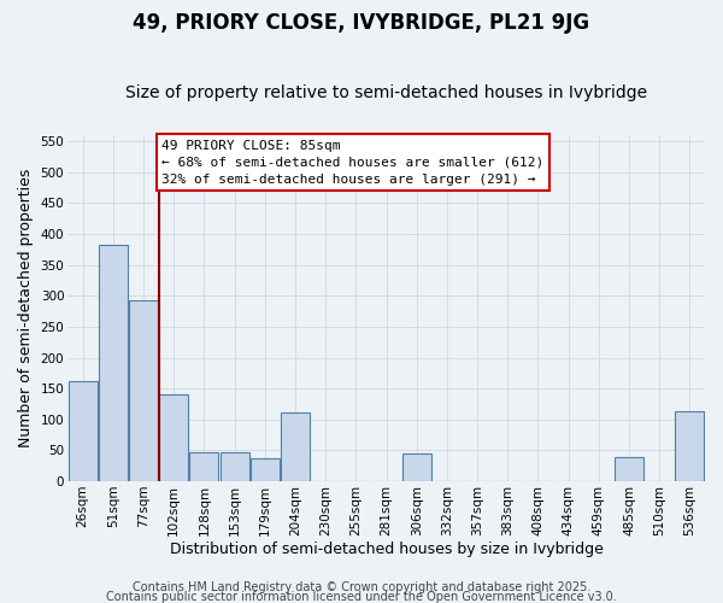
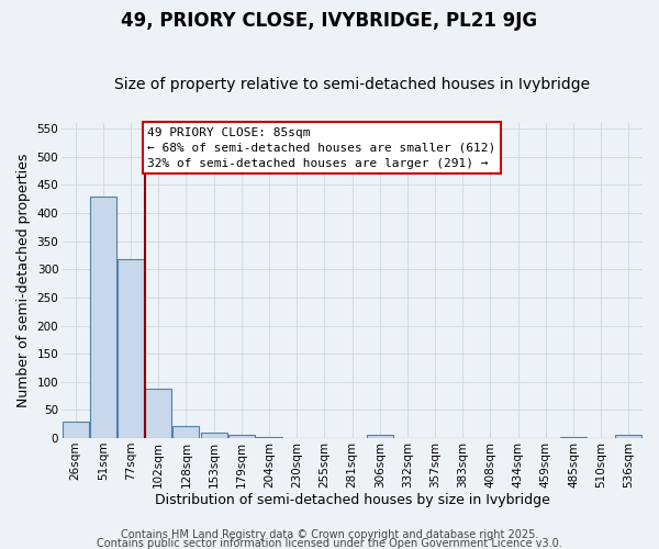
26sqm: 162 -> 30
51sqm: 382 -> 430
77sqm: 292 -> 318
102sqm: 140 -> 88
128sqm: 46 -> 22
153sqm: 46 -> 10
179sqm: 38 -> 5
204sqm: 112 -> 2
306sqm: 44 -> 5
485sqm: 40 -> 2
536sqm: 114 -> 5
